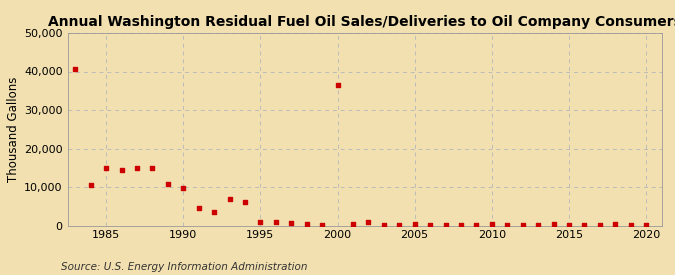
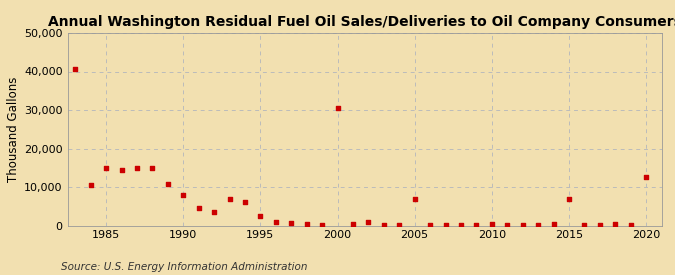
1990: 9,700 -> 8,000
1995: 900 -> 2,500
2000: 36,500 -> 30,500
2005: 300 -> 7,000
2015: 200 -> 7,000
2020: 200 -> 12,500
